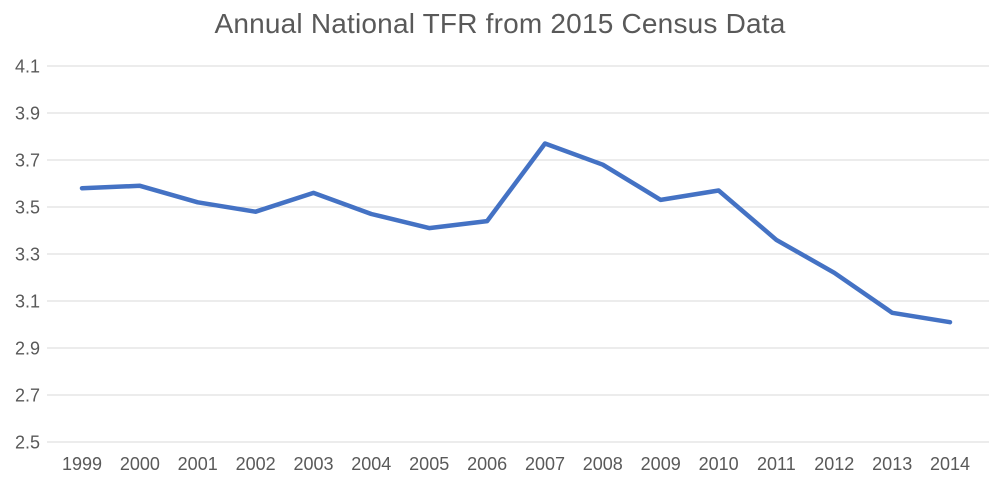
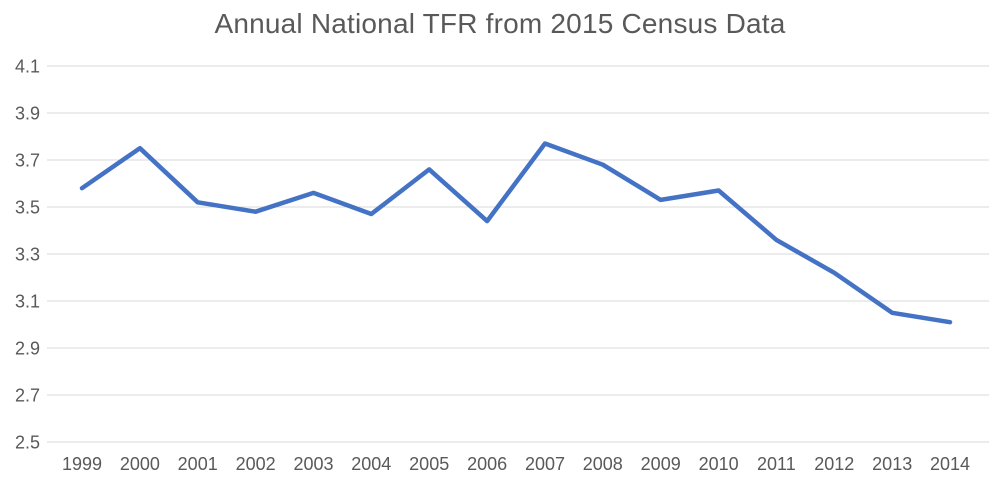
2000: 3.59 -> 3.75
2005: 3.41 -> 3.66
